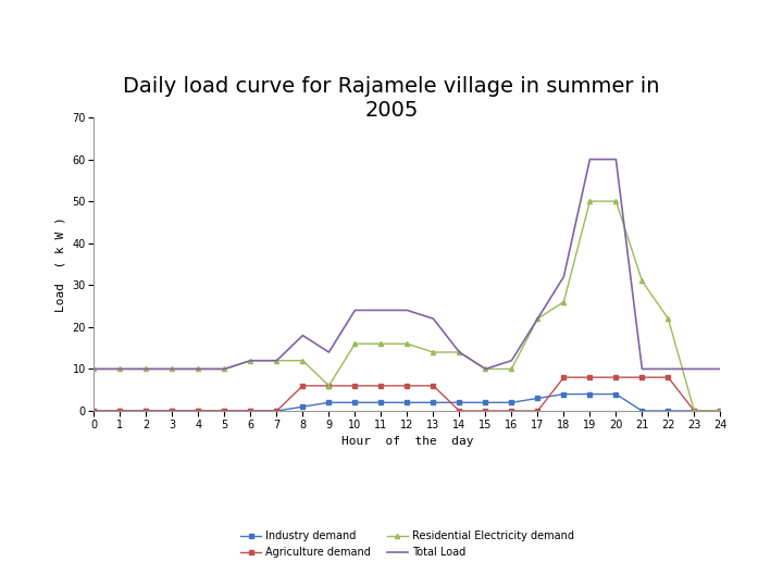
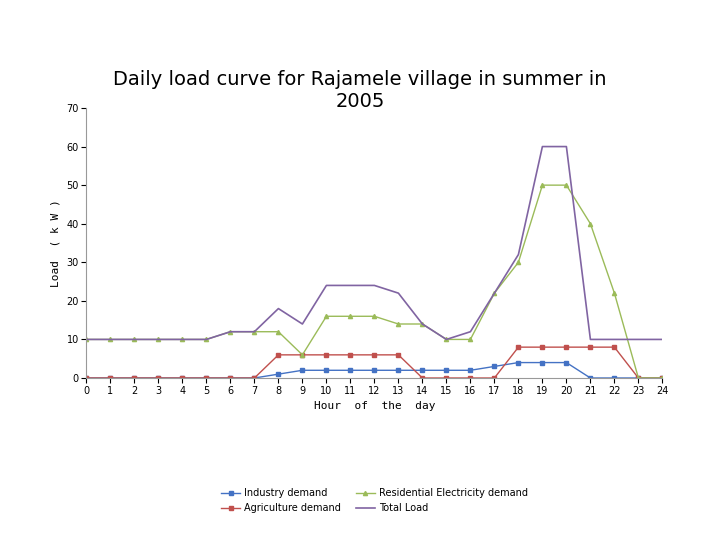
Residential Electricity demand/18: 26 -> 30
Residential Electricity demand/21: 31 -> 40
